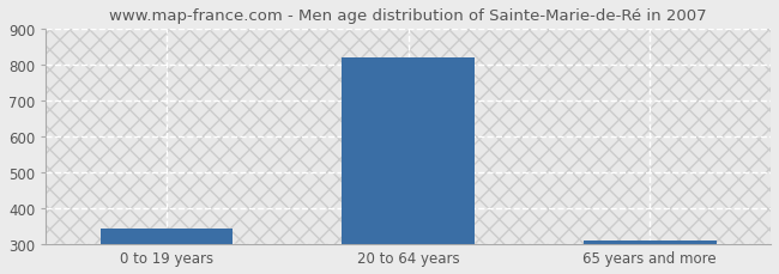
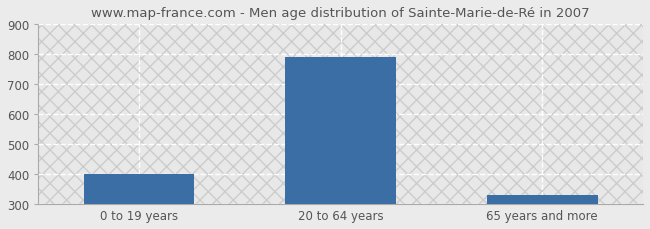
0 to 19 years: 345 -> 400
20 to 64 years: 820 -> 790
65 years and more: 310 -> 330
